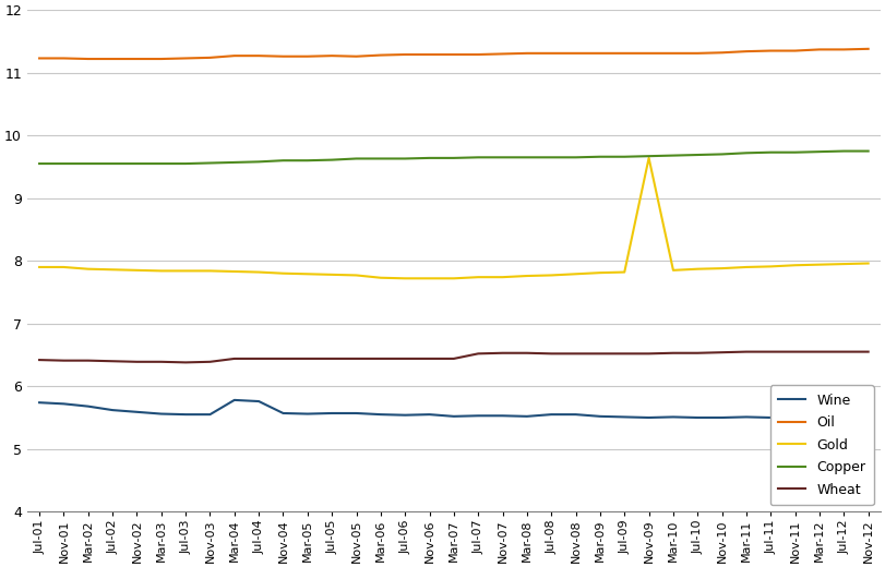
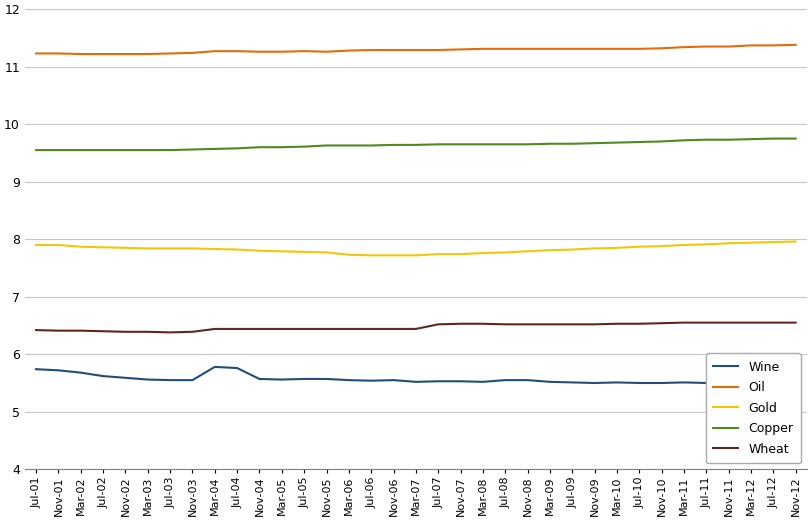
Gold/Nov-09: 9.64 -> 7.84
